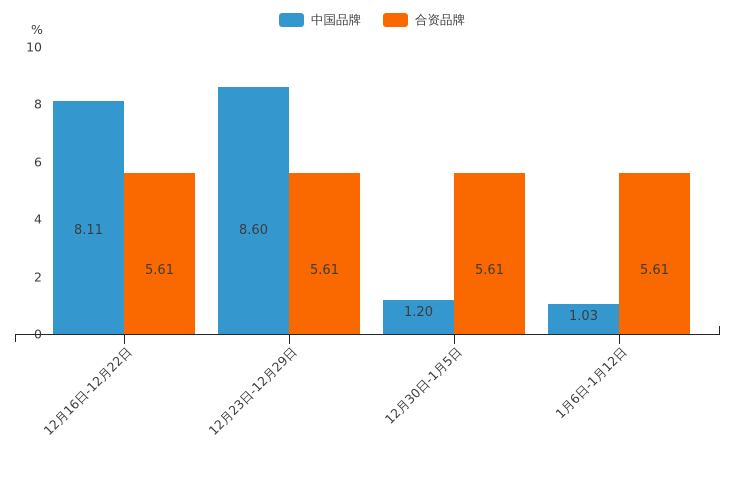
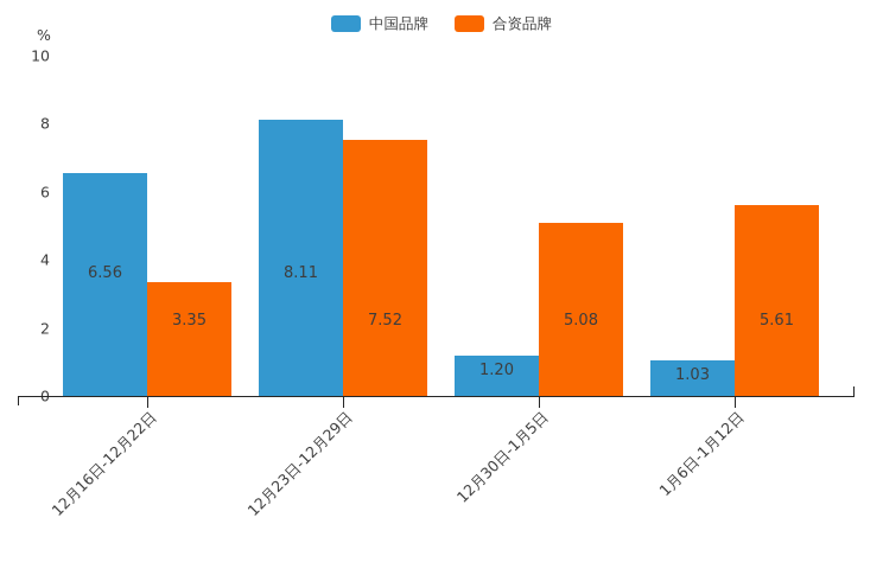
中国品牌/12月16日-12月22日: 8.11 -> 6.56
合资品牌/12月16日-12月22日: 5.61 -> 3.35
中国品牌/12月23日-12月29日: 8.60 -> 8.11
合资品牌/12月23日-12月29日: 5.61 -> 7.52
合资品牌/12月30日-1月5日: 5.61 -> 5.08
